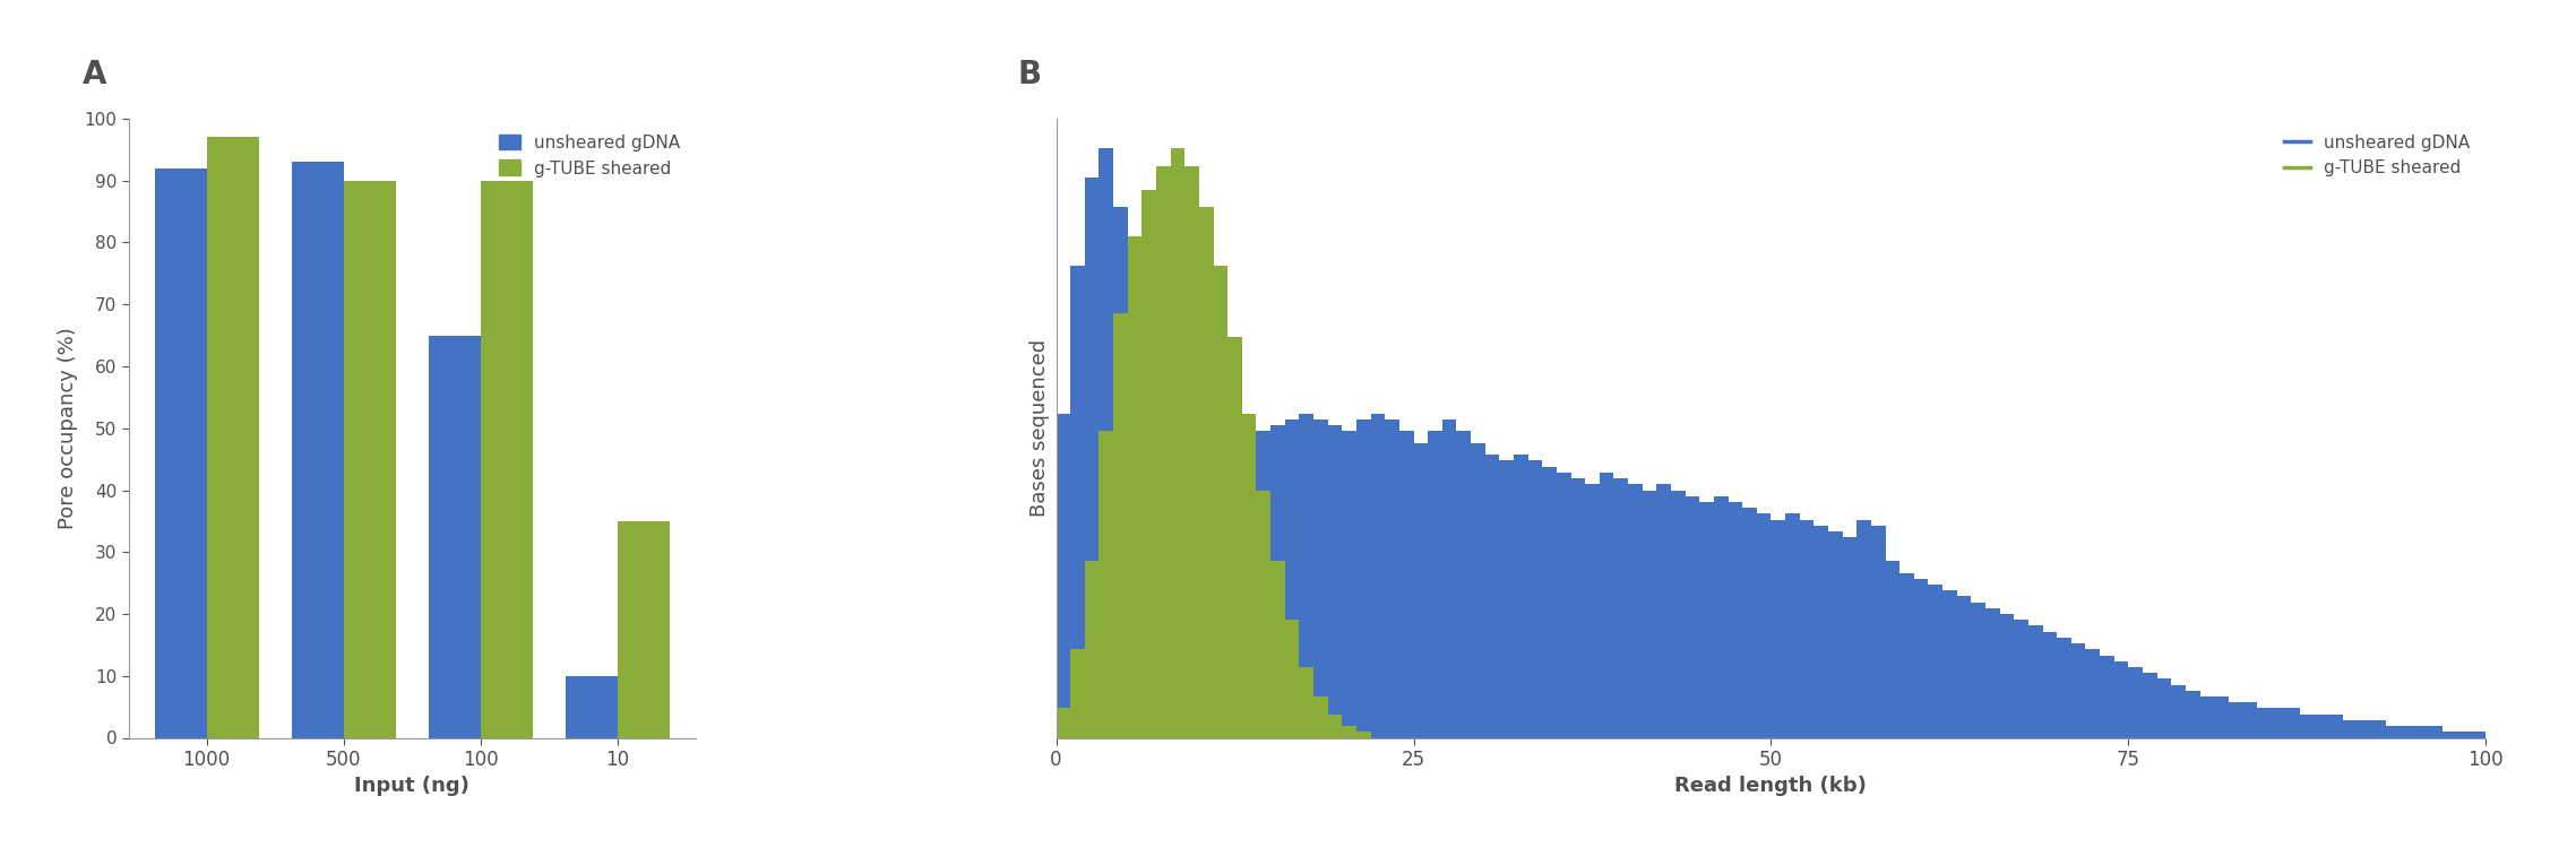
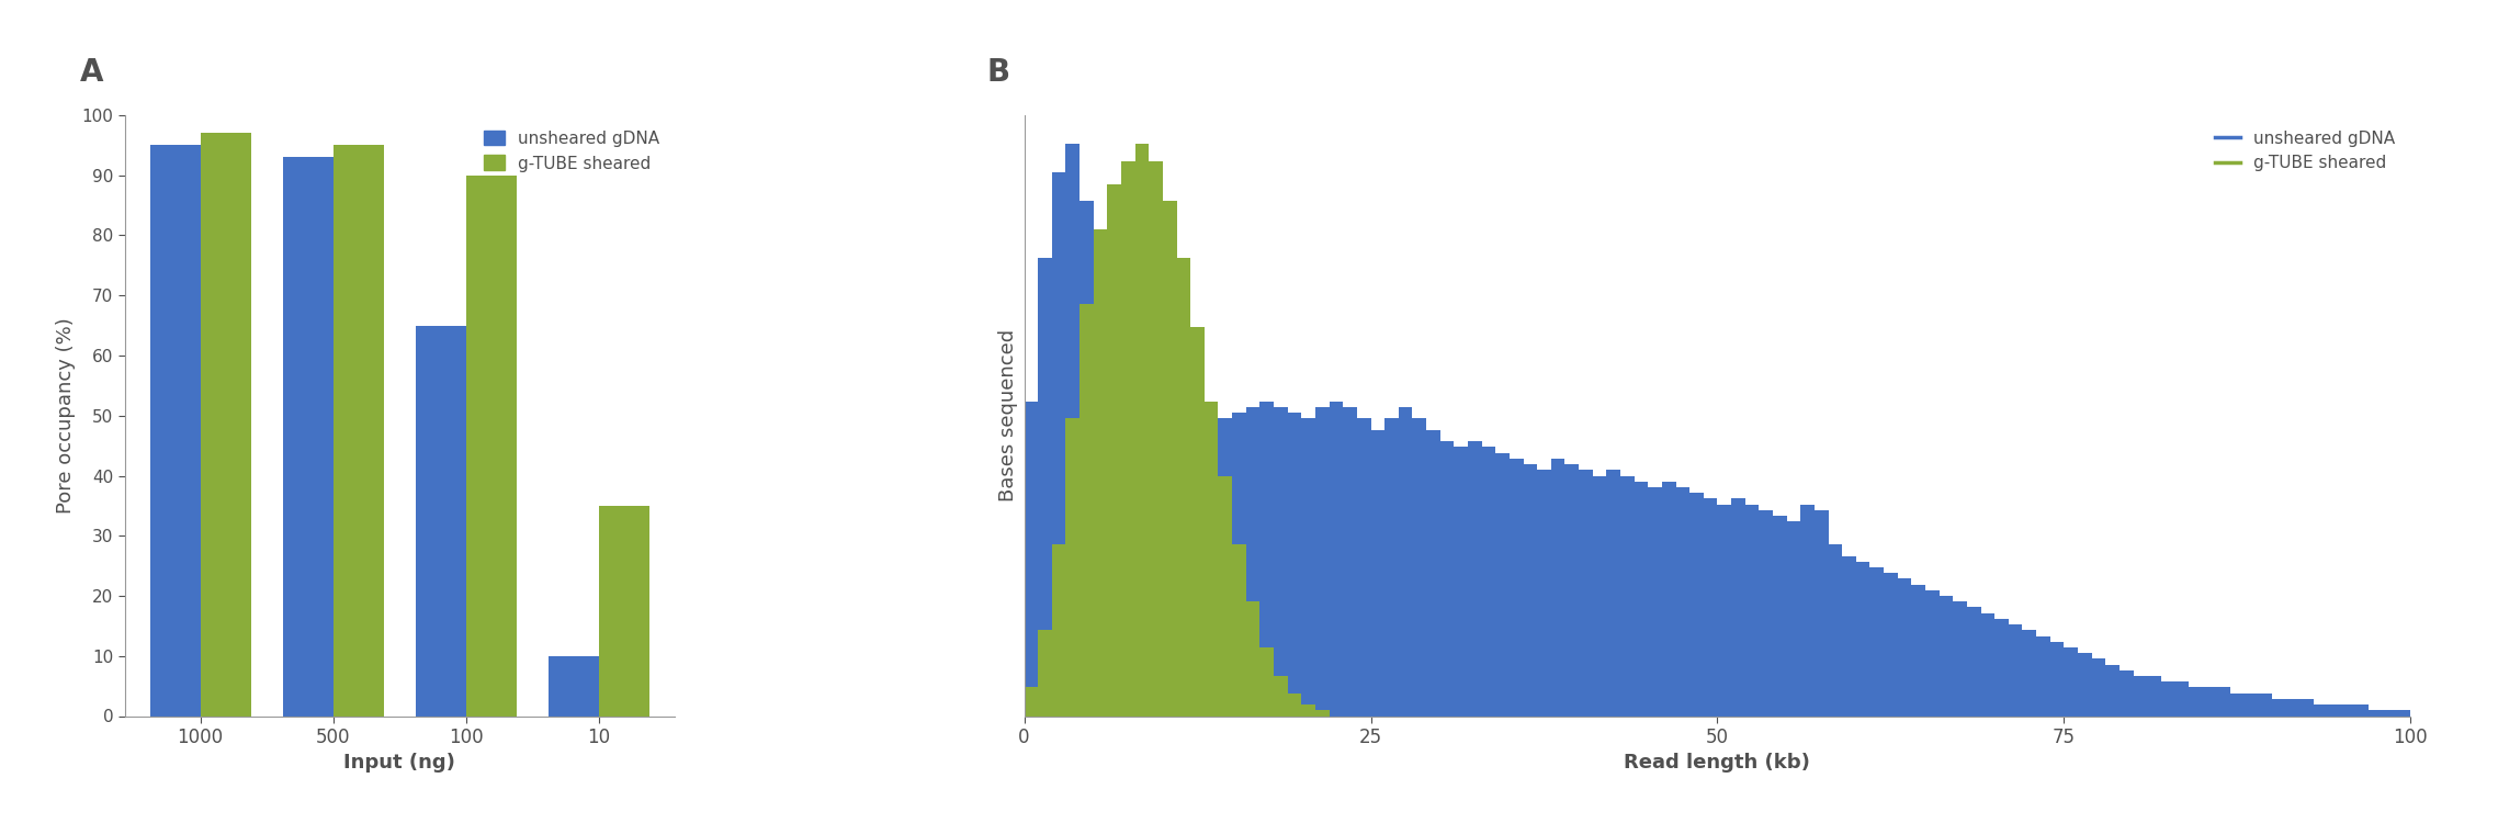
unsheared gDNA/1000: 92 -> 95
g-TUBE sheared/500: 90 -> 95
